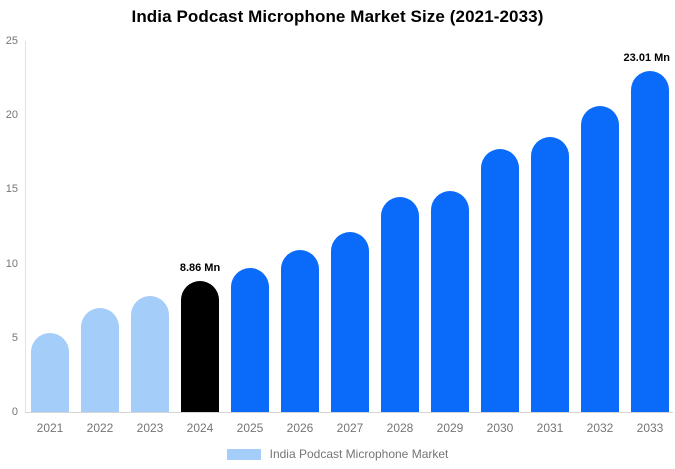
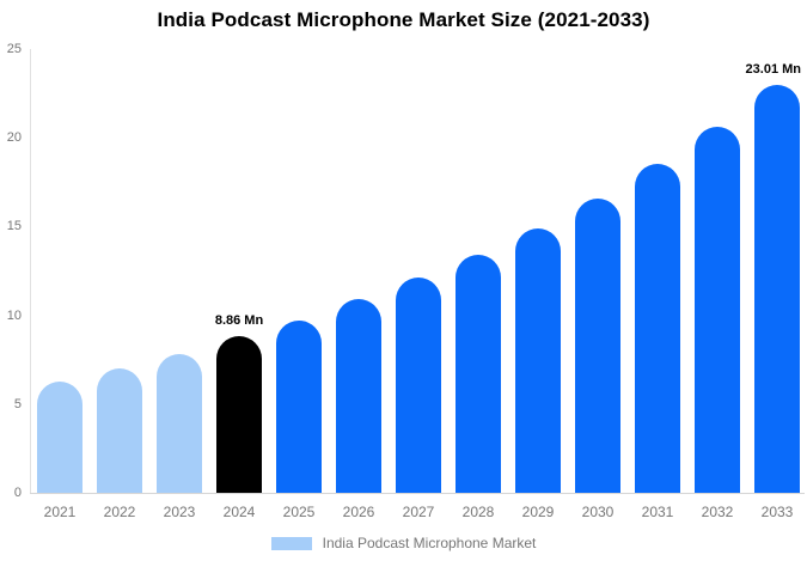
2021: 5.3 -> 6.3
2028: 14.5 -> 13.4
2030: 17.7 -> 16.6
